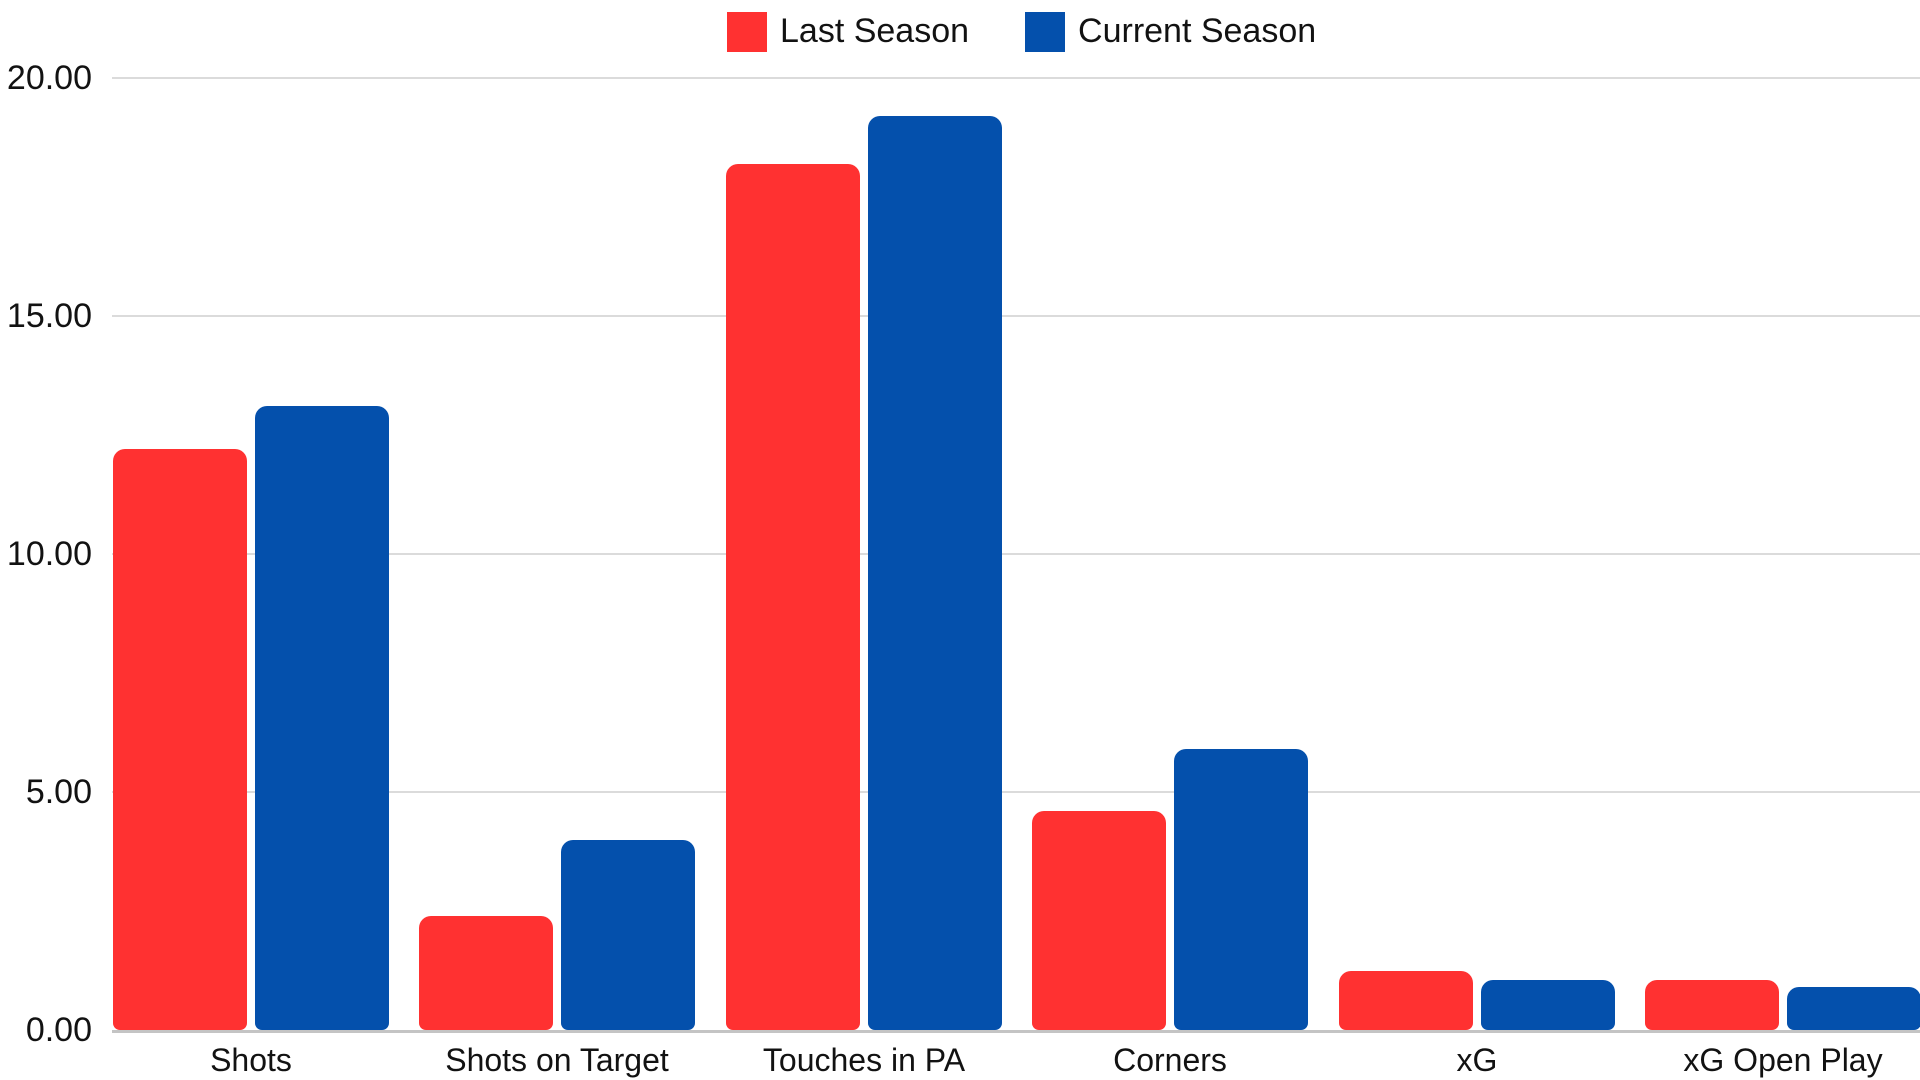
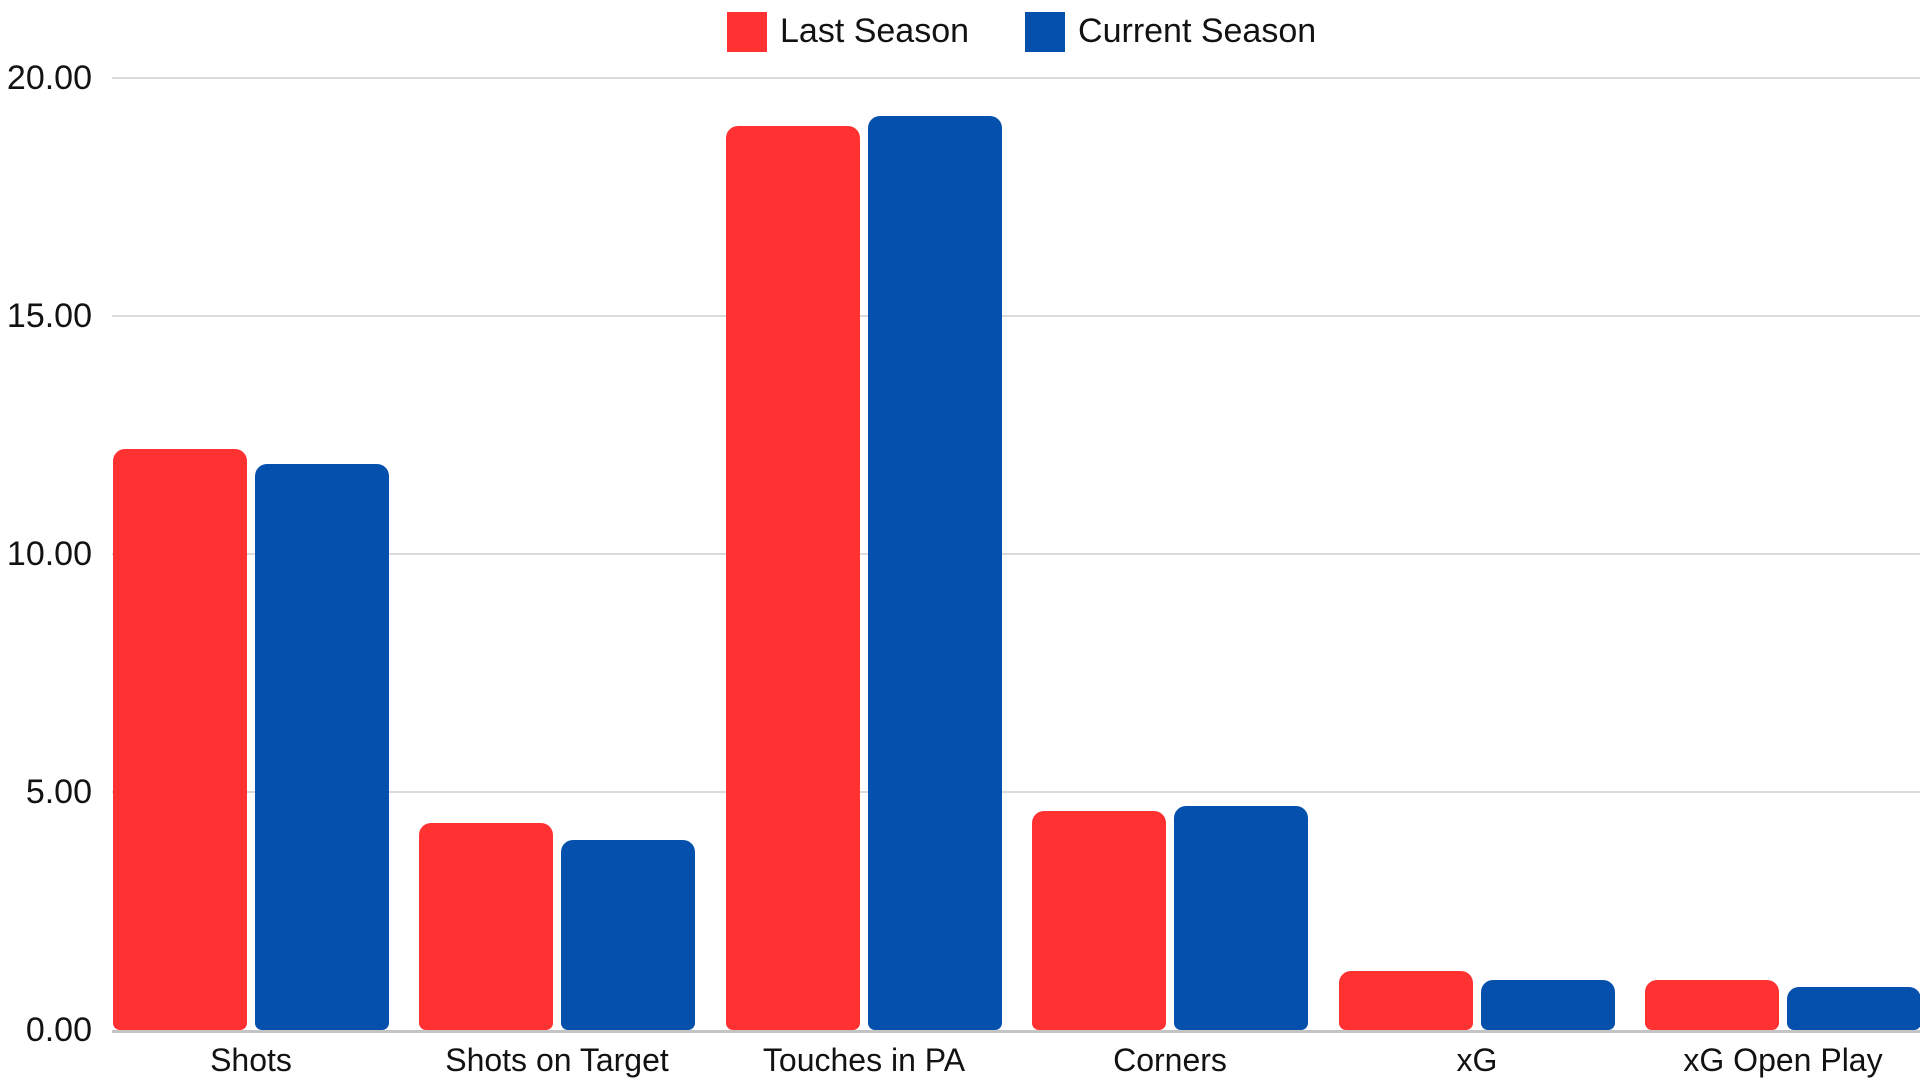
Current Season/Shots: 13.1 -> 11.9
Last Season/Shots on Target: 2.4 -> 4.3
Last Season/Touches in PA: 18.2 -> 19.0
Current Season/Corners: 5.9 -> 4.7
